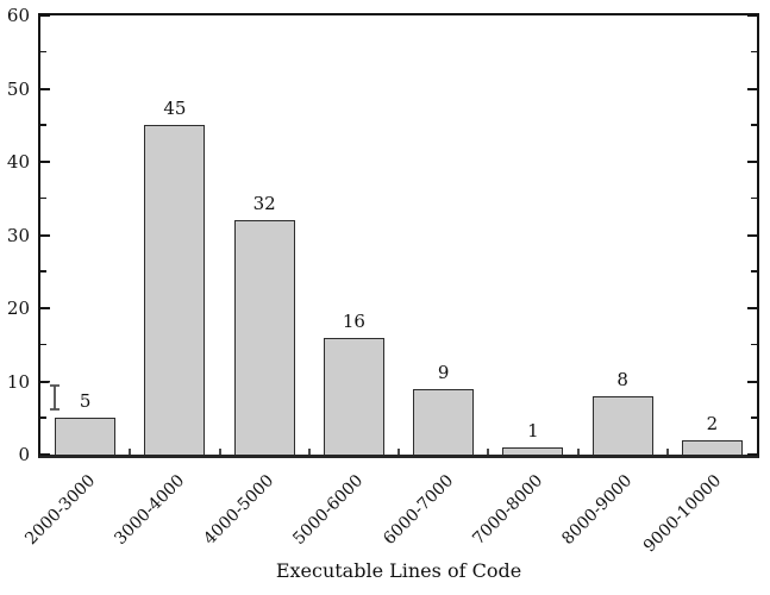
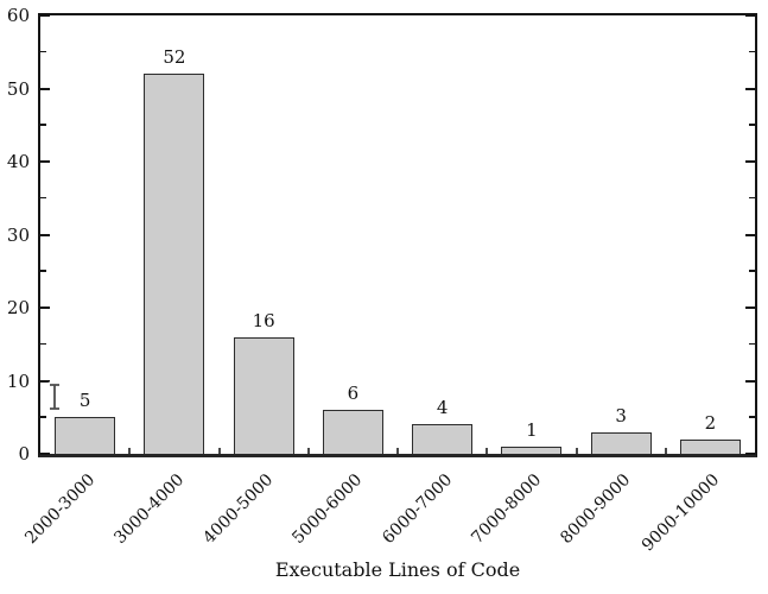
3000-4000: 45 -> 52
4000-5000: 32 -> 16
5000-6000: 16 -> 6
6000-7000: 9 -> 4
8000-9000: 8 -> 3
